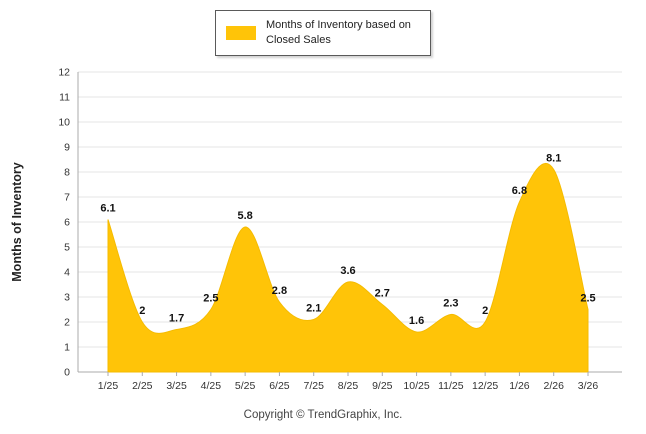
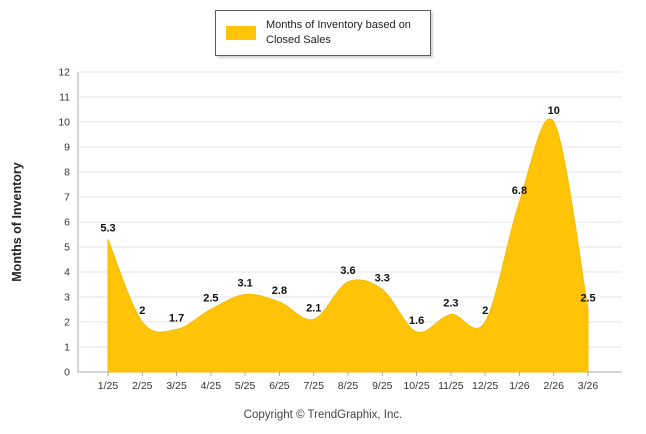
1/25: 6.1 -> 5.3
5/25: 5.8 -> 3.1
9/25: 2.7 -> 3.3
2/26: 8.1 -> 10
